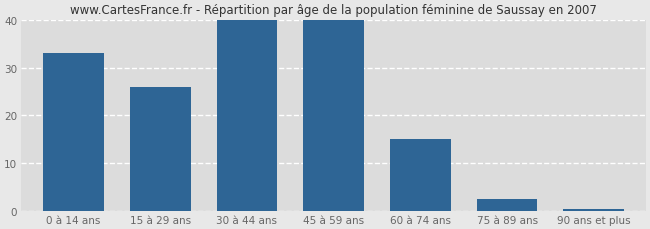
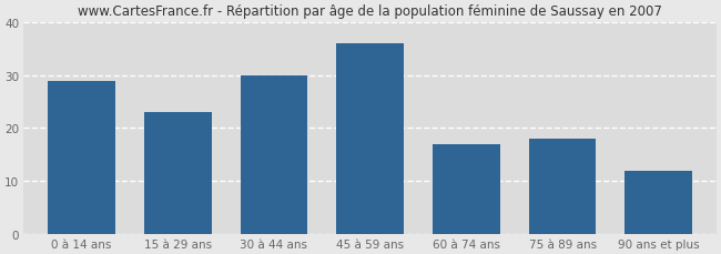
0 à 14 ans: 33.0 -> 29.0
15 à 29 ans: 26.0 -> 23.0
30 à 44 ans: 40.0 -> 30.0
45 à 59 ans: 40.0 -> 36.0
60 à 74 ans: 15.0 -> 17.0
75 à 89 ans: 2.5 -> 18.0
90 ans et plus: 0.4 -> 12.0
